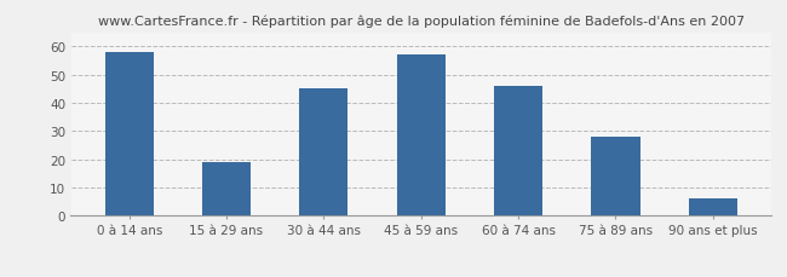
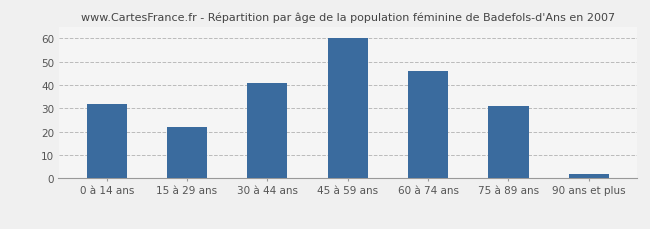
0 à 14 ans: 58 -> 32
15 à 29 ans: 19 -> 22
30 à 44 ans: 45 -> 41
45 à 59 ans: 57 -> 60
75 à 89 ans: 28 -> 31
90 ans et plus: 6 -> 2
